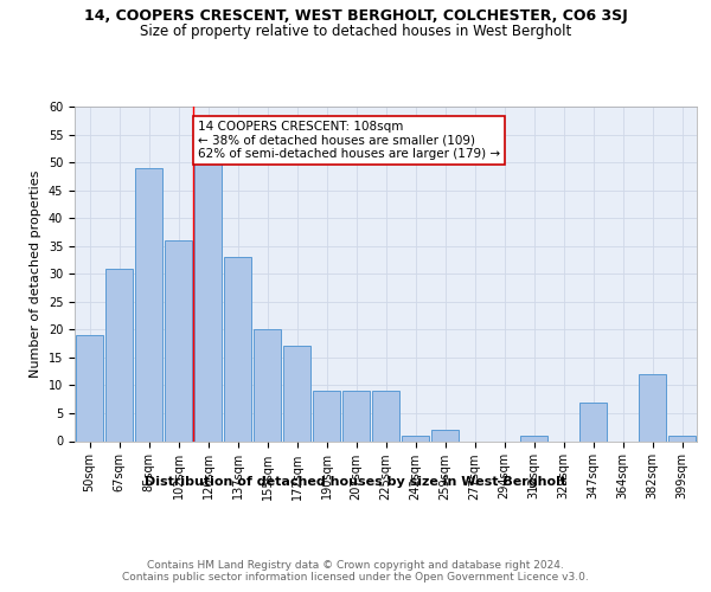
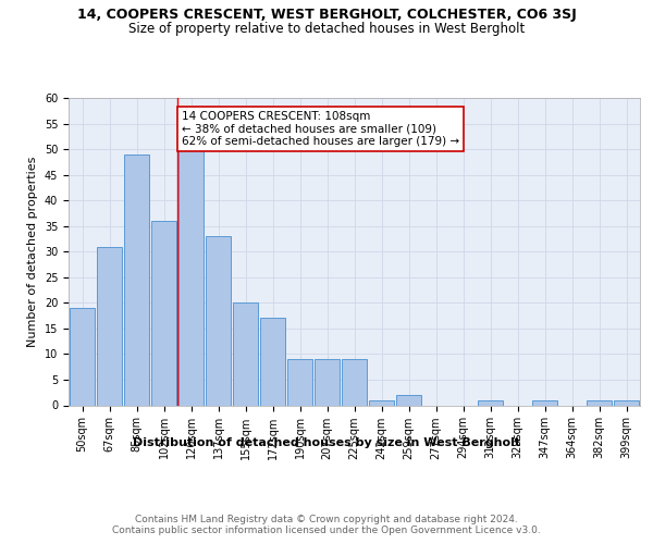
347sqm: 7 -> 1
382sqm: 12 -> 1
